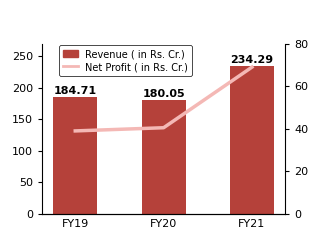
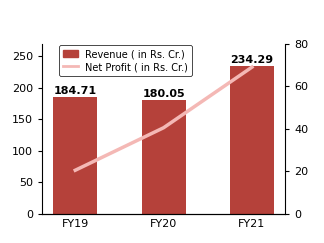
Net Profit ( in Rs. Cr.)/FY19: 39.0 -> 20.5
